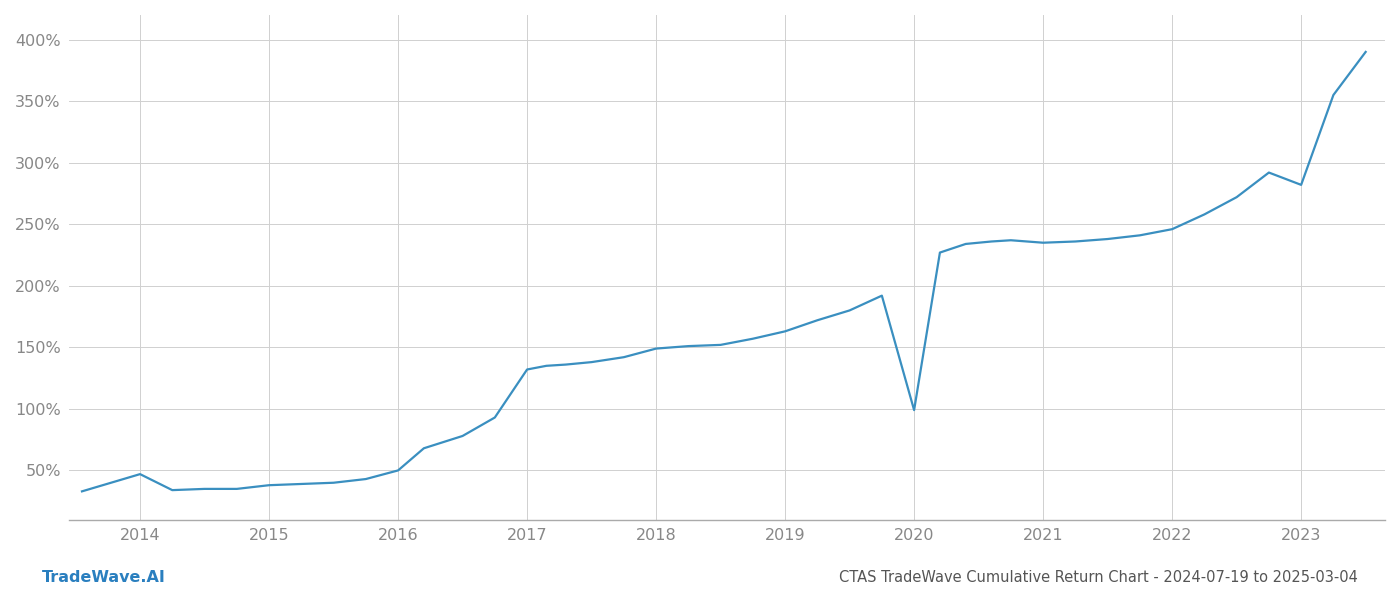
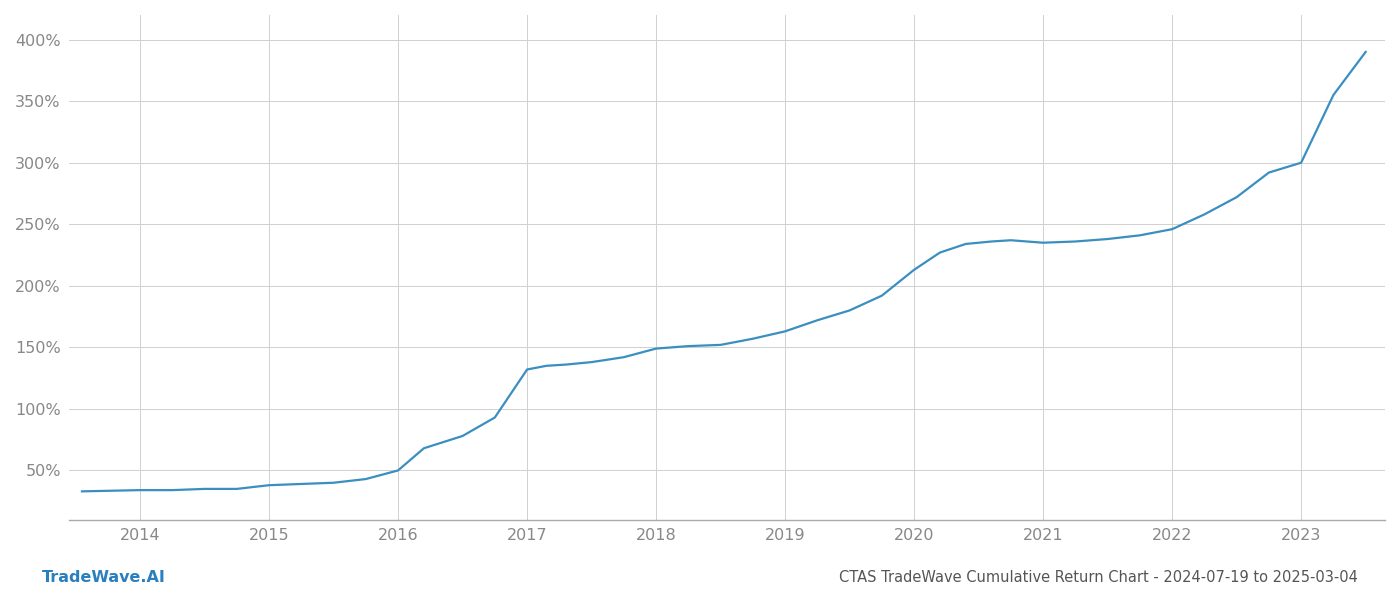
2014: 47% -> 34%
2020: 99% -> 213%
2023: 282% -> 300%
